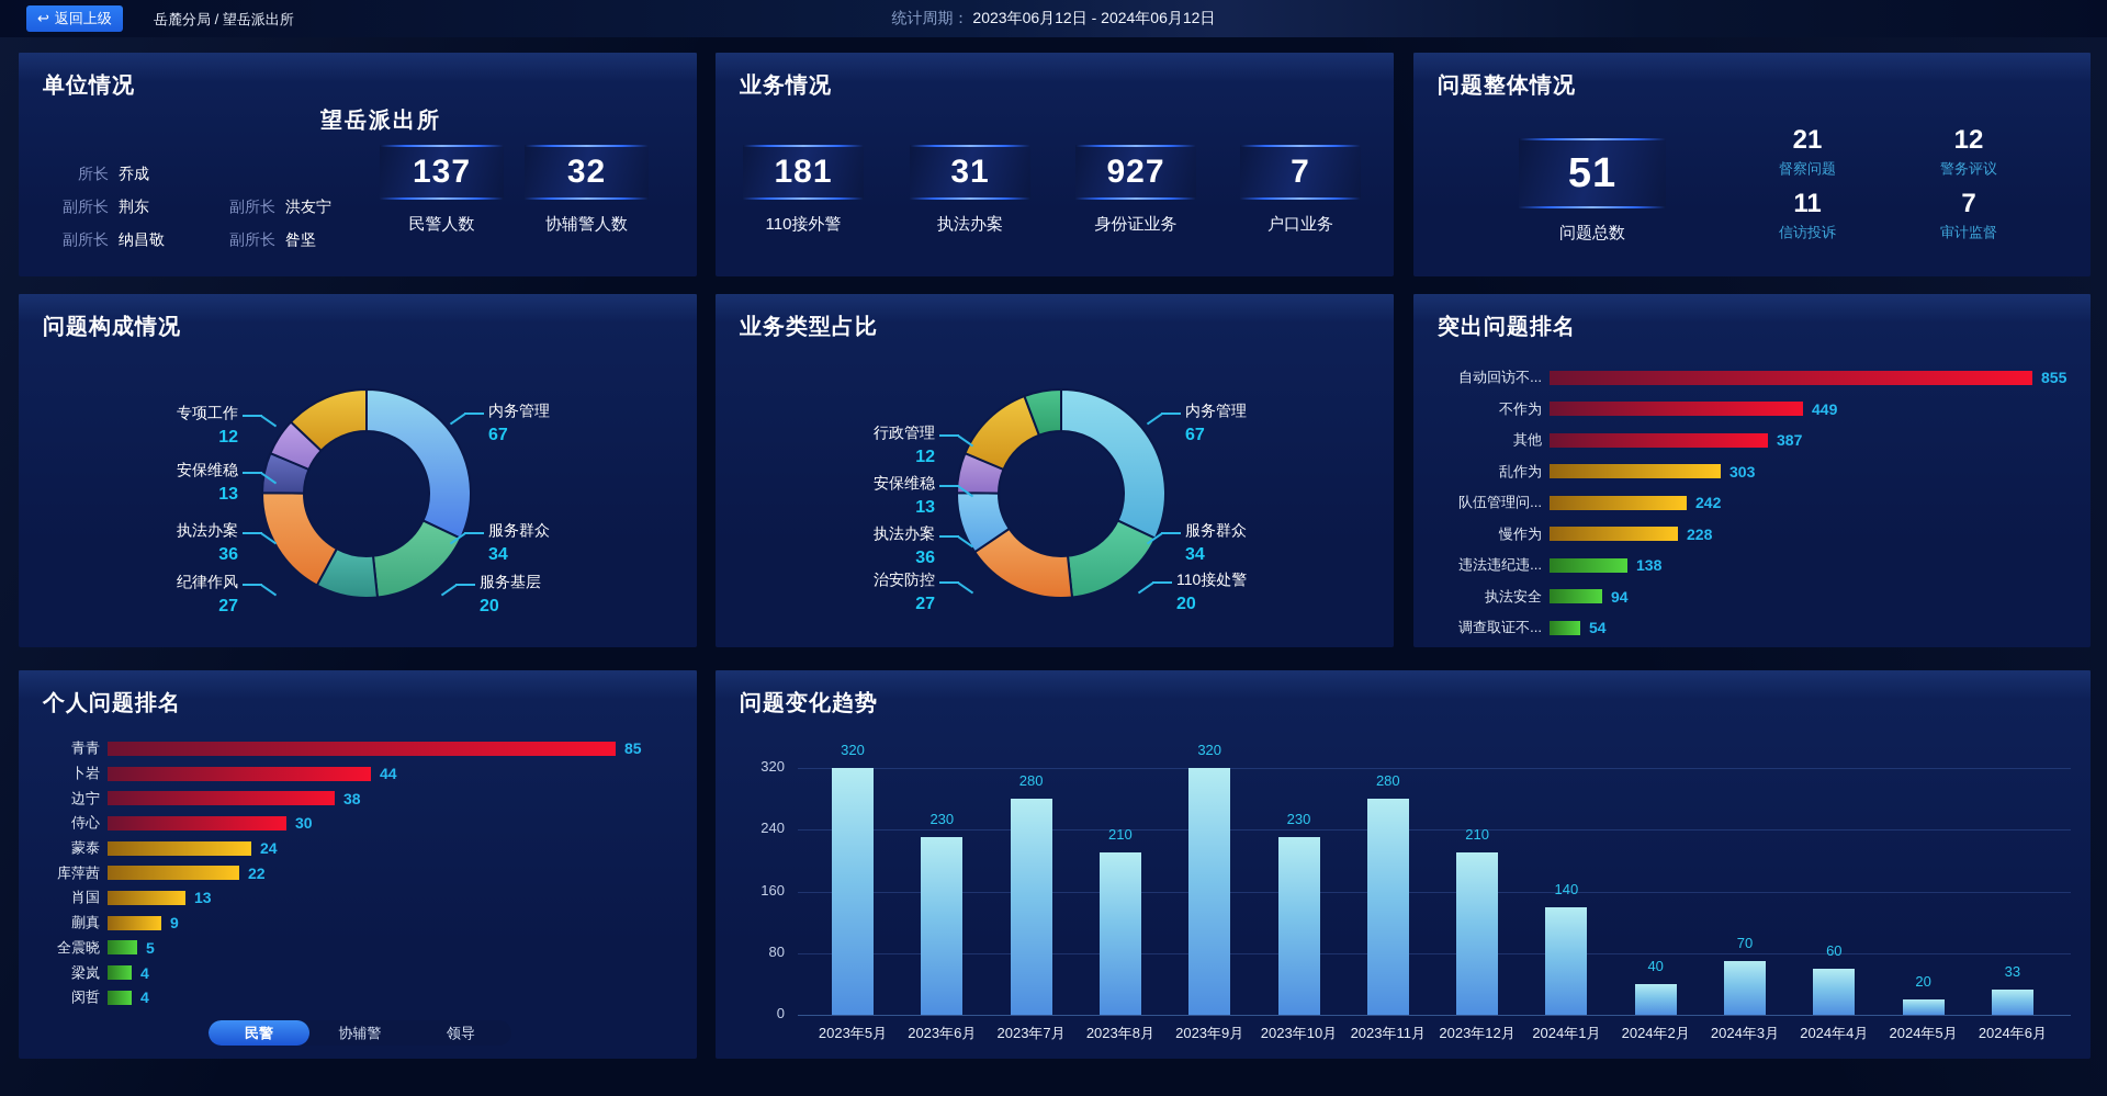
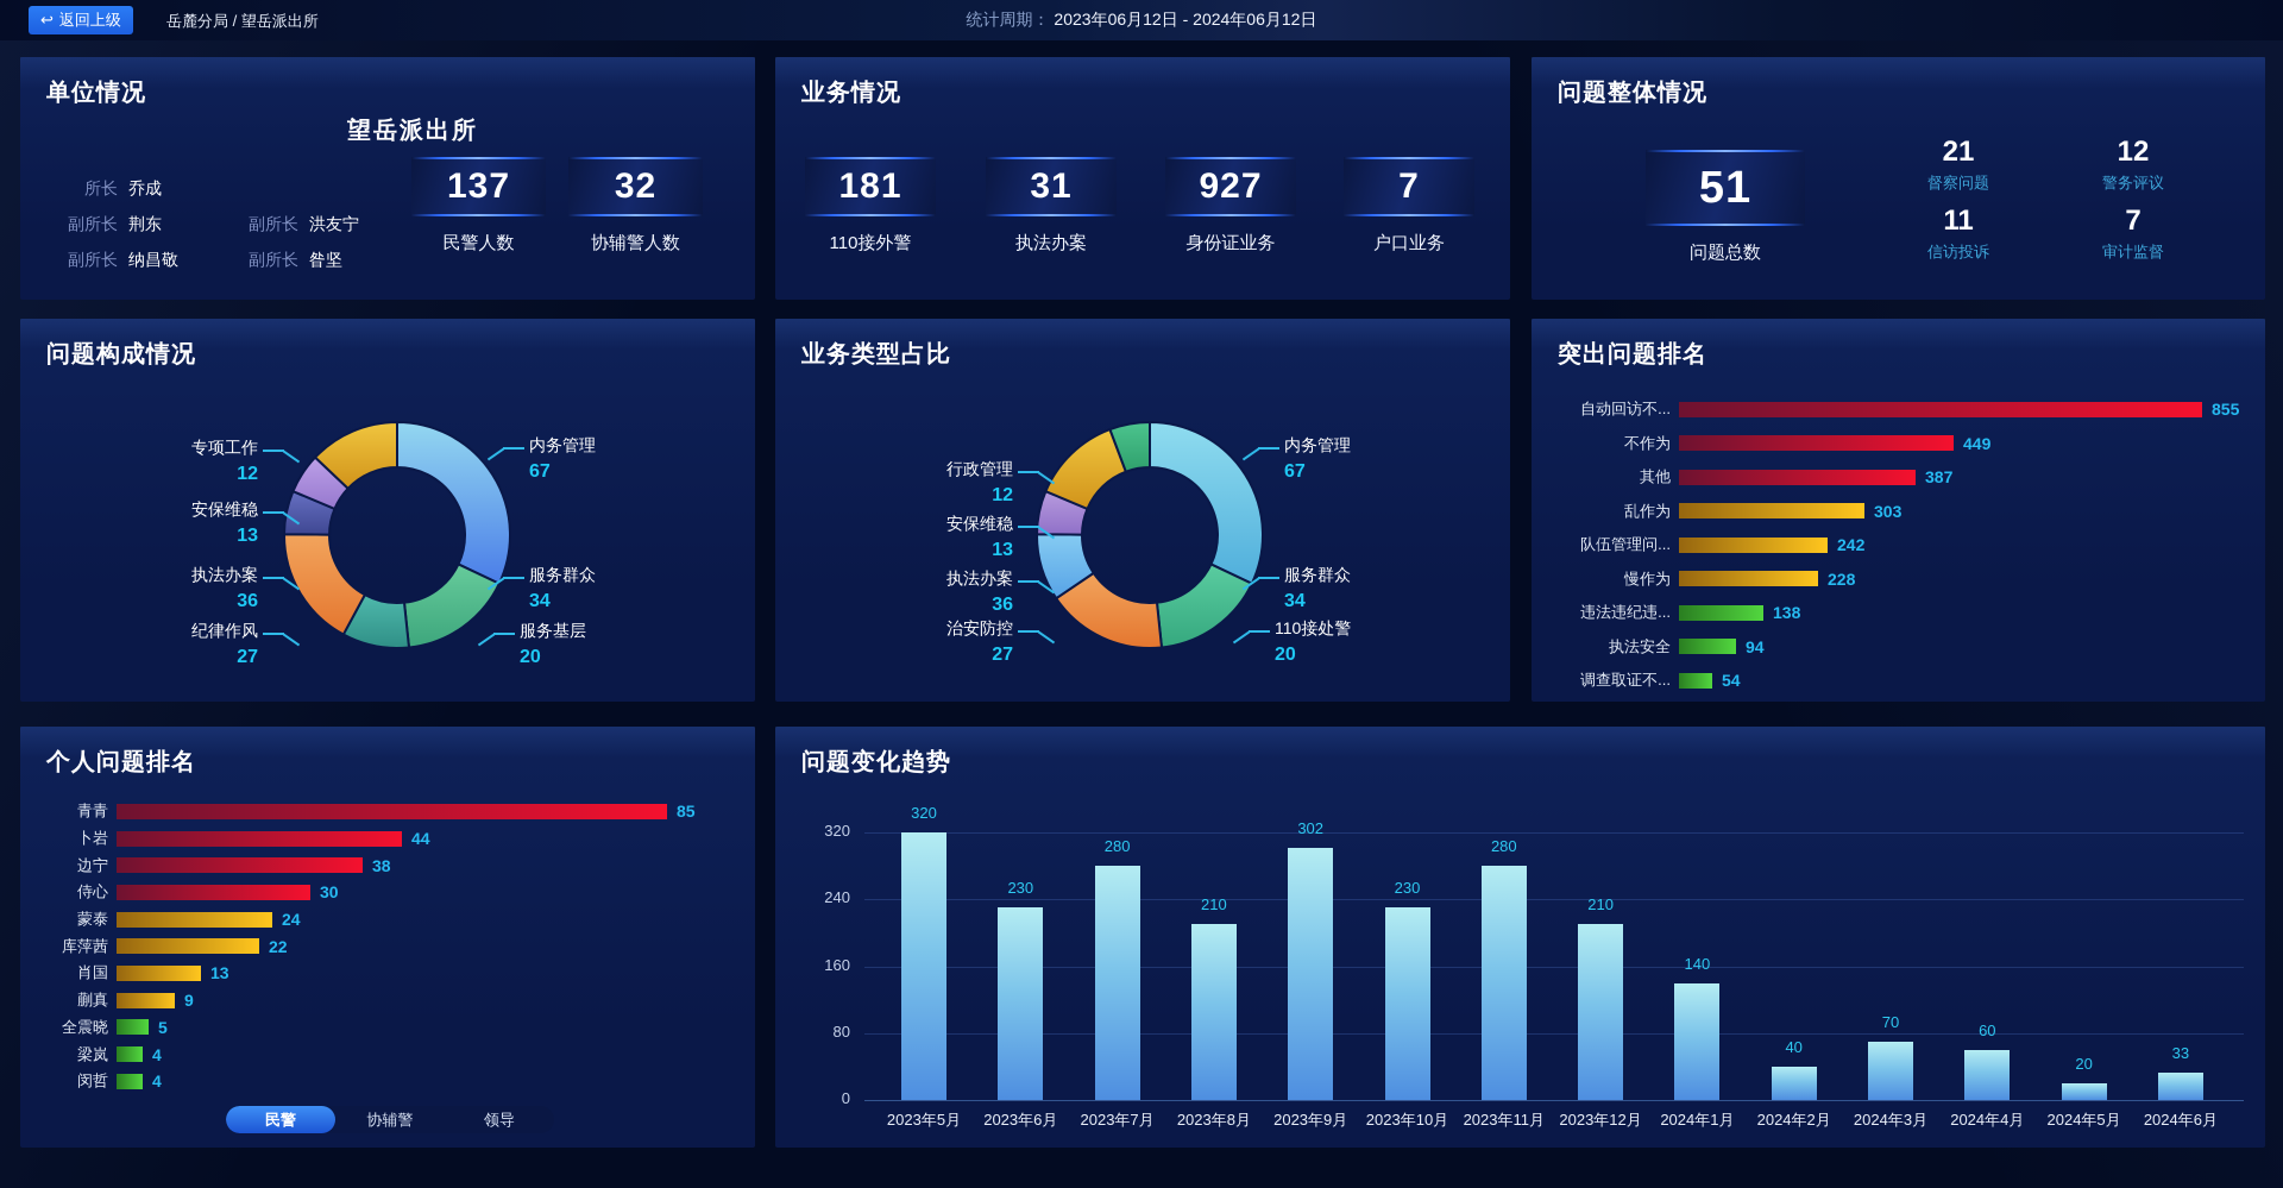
问题变化趋势/2023年9月: 320 -> 302
